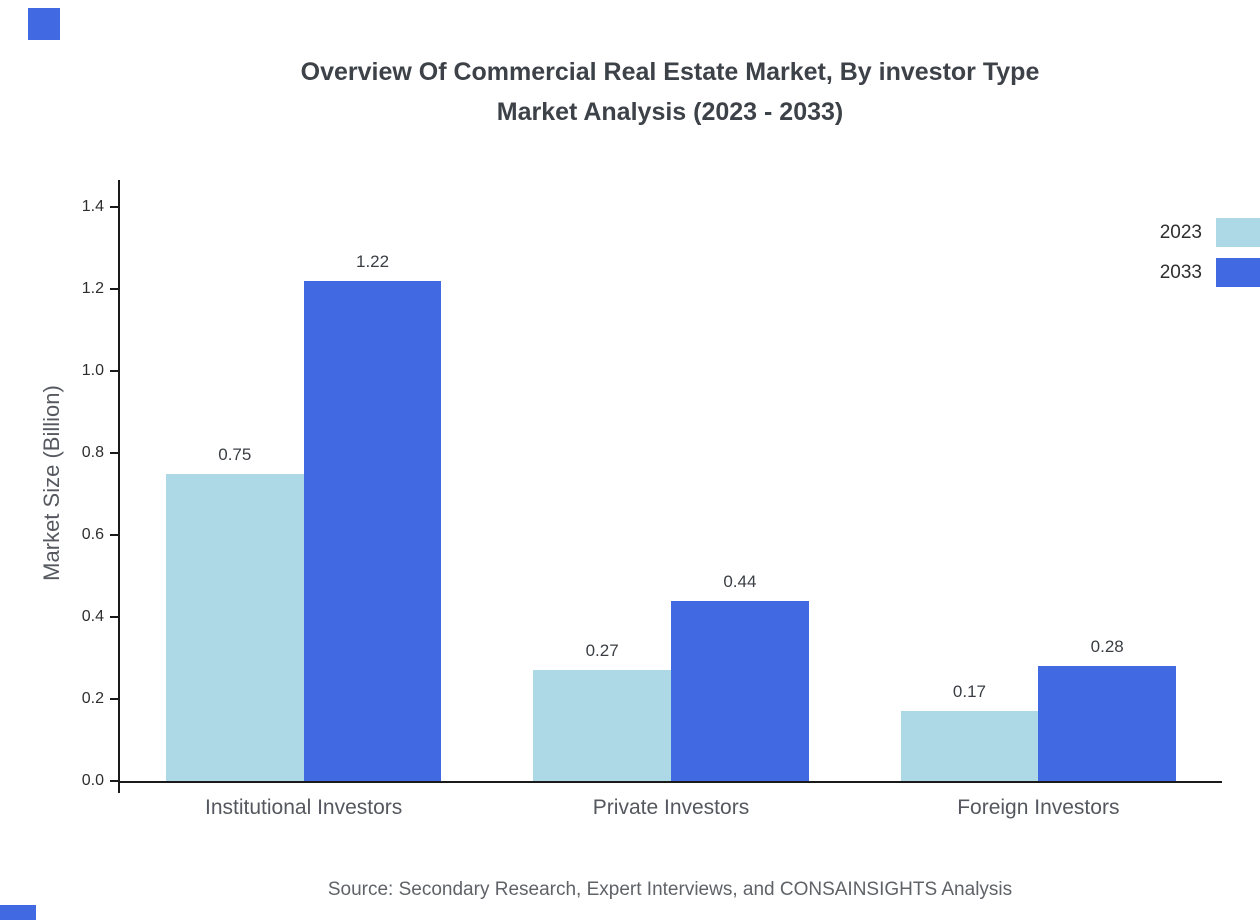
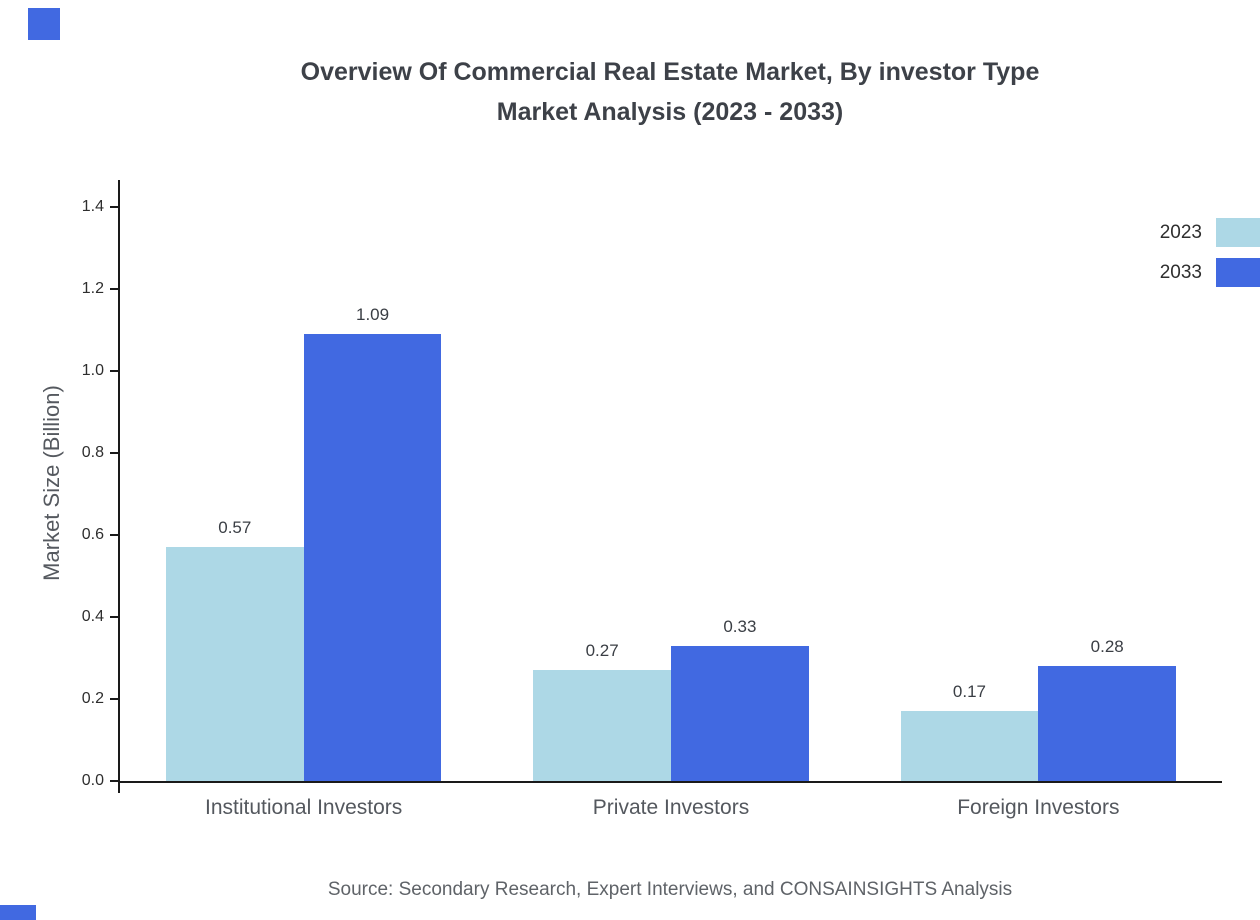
2023/Institutional Investors: 0.75 -> 0.57
2033/Institutional Investors: 1.22 -> 1.09
2033/Private Investors: 0.44 -> 0.33
